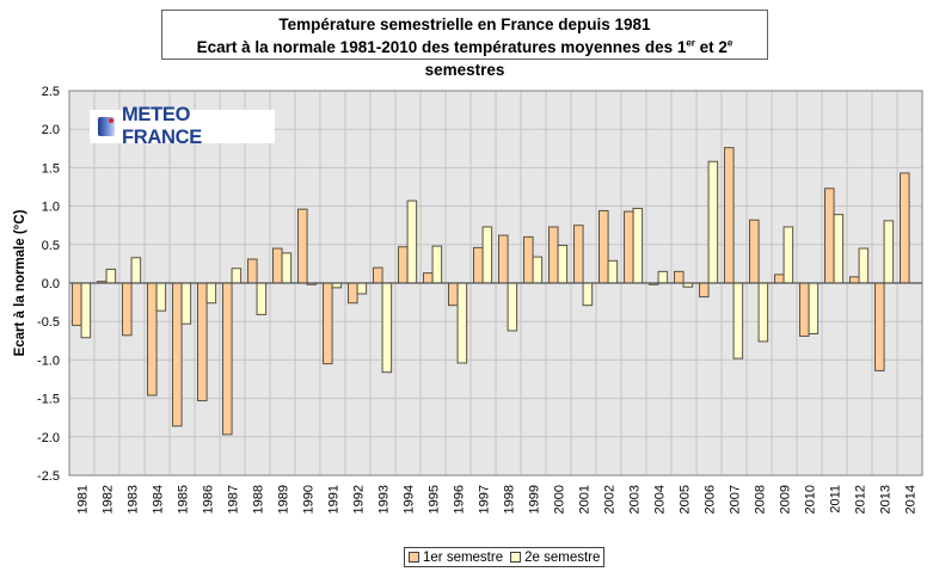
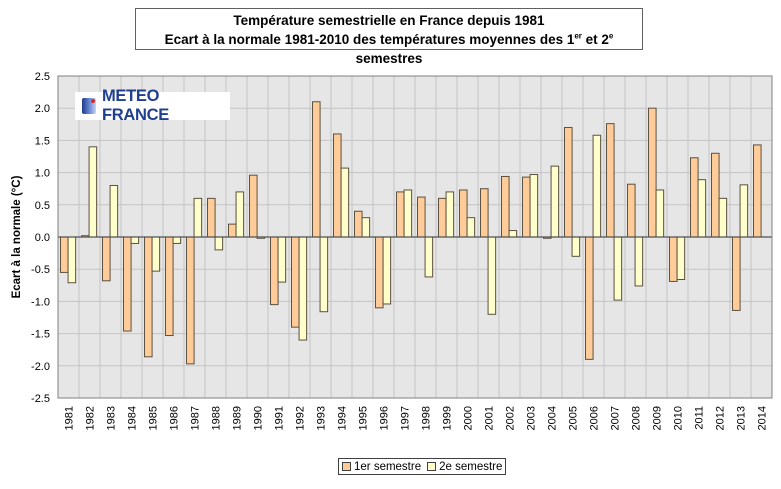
2e semestre/1982: 0.2 -> 1.4
2e semestre/1983: 0.3 -> 0.8
2e semestre/1984: -0.4 -> -0.1
2e semestre/1986: -0.3 -> -0.1
2e semestre/1987: 0.2 -> 0.6
1er semestre/1988: 0.3 -> 0.6
2e semestre/1988: -0.4 -> -0.2
1er semestre/1989: 0.5 -> 0.2
2e semestre/1989: 0.4 -> 0.7
2e semestre/1991: -0.1 -> -0.7
1er semestre/1992: -0.3 -> -1.4
2e semestre/1992: -0.1 -> -1.6
1er semestre/1993: 0.2 -> 2.1
1er semestre/1994: 0.5 -> 1.6
1er semestre/1995: 0.1 -> 0.4
2e semestre/1995: 0.5 -> 0.3
1er semestre/1996: -0.3 -> -1.1
1er semestre/1997: 0.5 -> 0.7
2e semestre/1999: 0.3 -> 0.7
2e semestre/2000: 0.5 -> 0.3
2e semestre/2001: -0.3 -> -1.2
2e semestre/2002: 0.3 -> 0.1
2e semestre/2004: 0.1 -> 1.1
1er semestre/2005: 0.1 -> 1.7
2e semestre/2005: -0.1 -> -0.3
1er semestre/2006: -0.2 -> -1.9
1er semestre/2009: 0.1 -> 2.0
1er semestre/2012: 0.1 -> 1.3
2e semestre/2012: 0.5 -> 0.6
